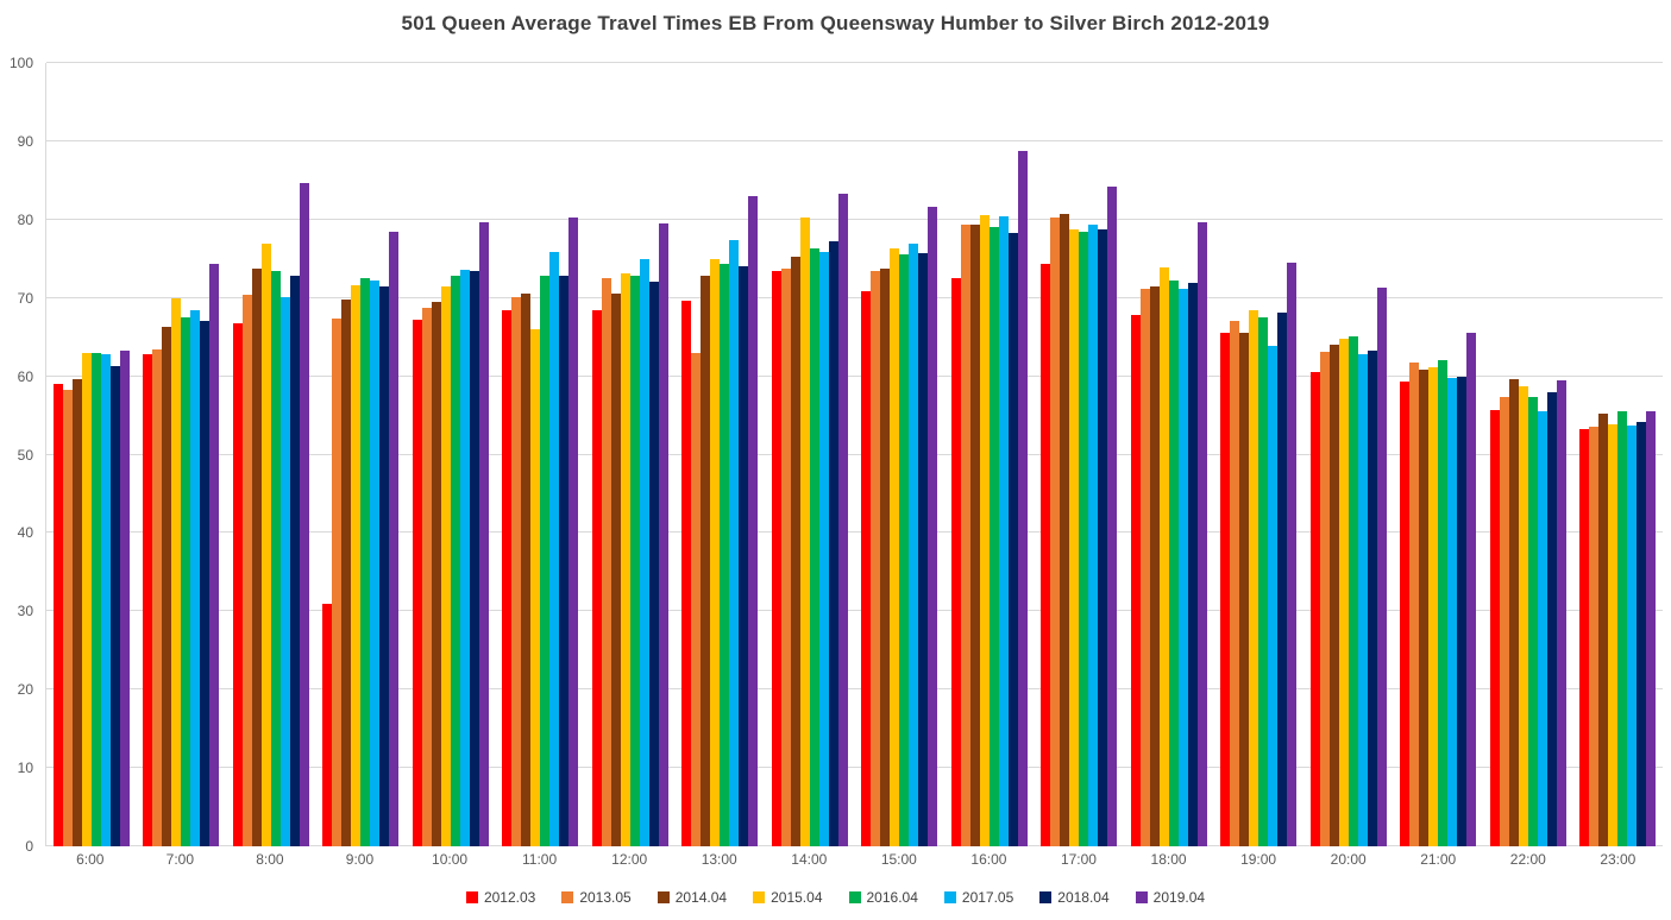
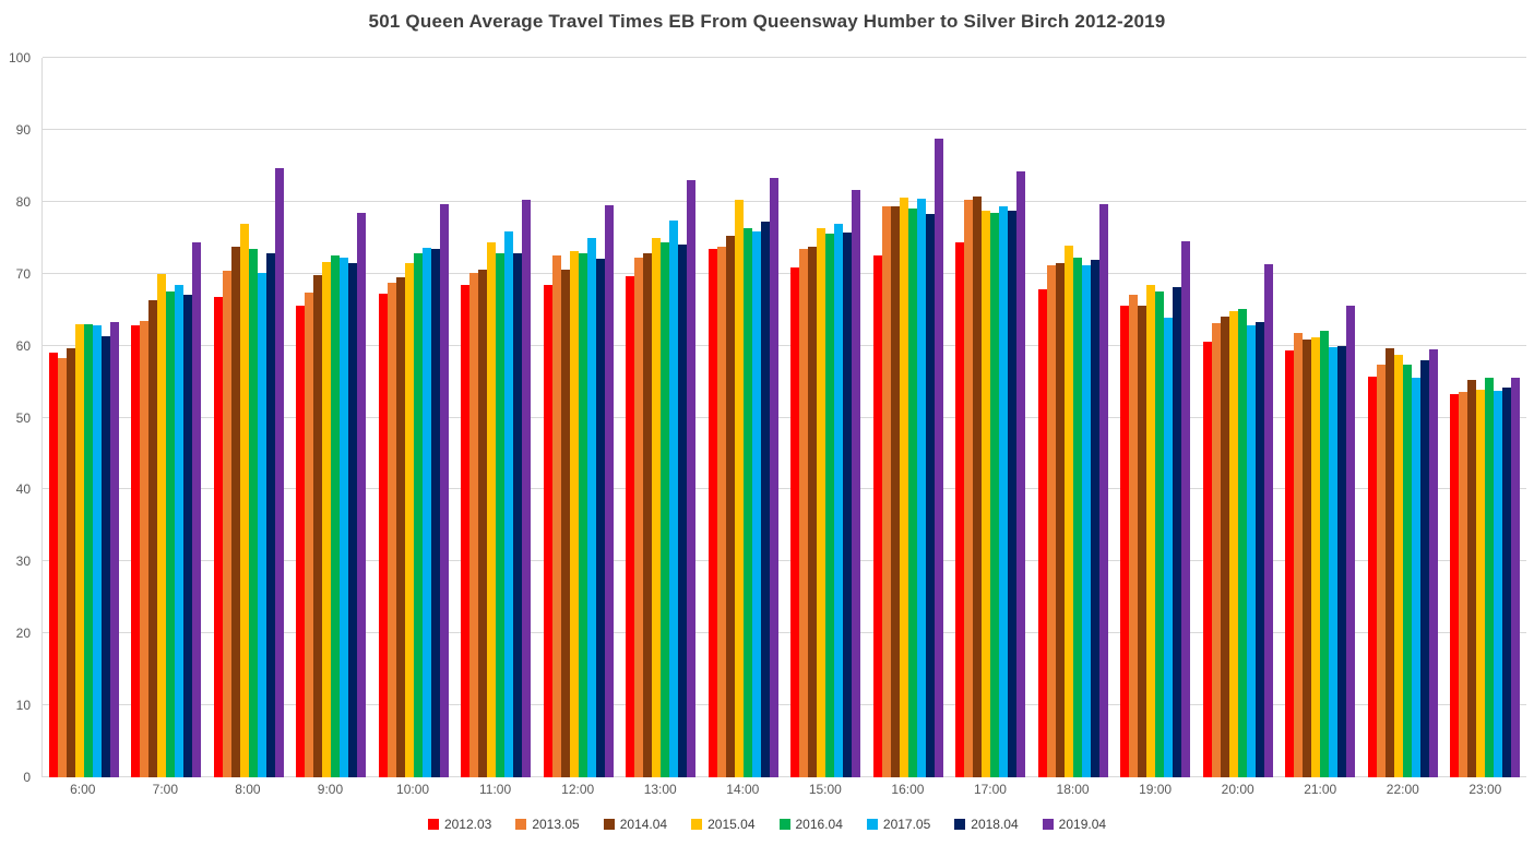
2012.03/9:00: 31 -> 66
2015.04/11:00: 66 -> 74
2013.05/13:00: 63 -> 72
